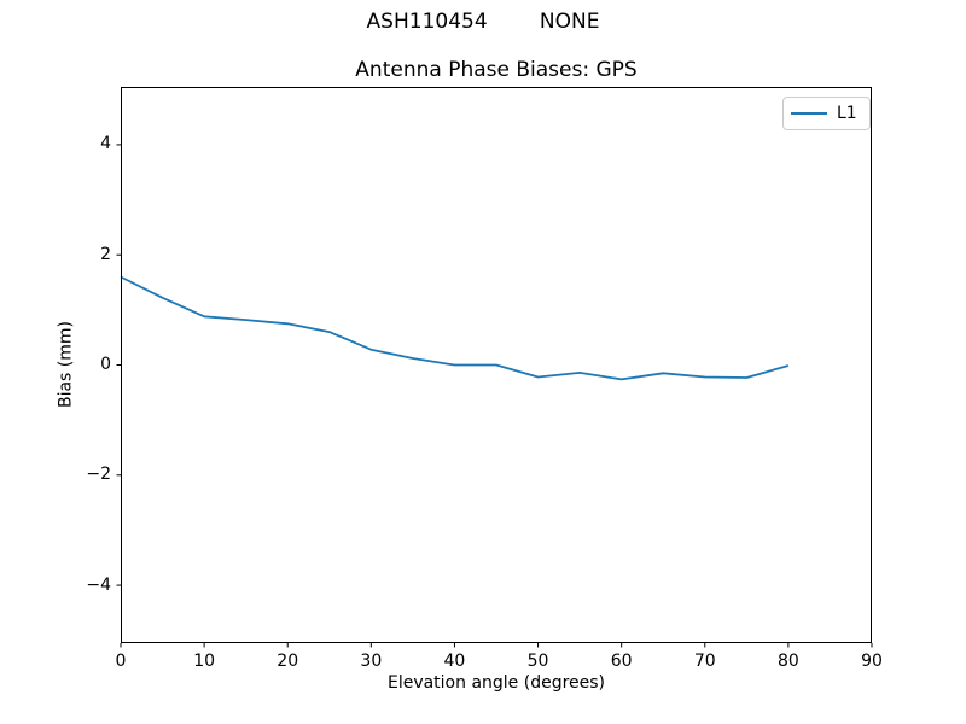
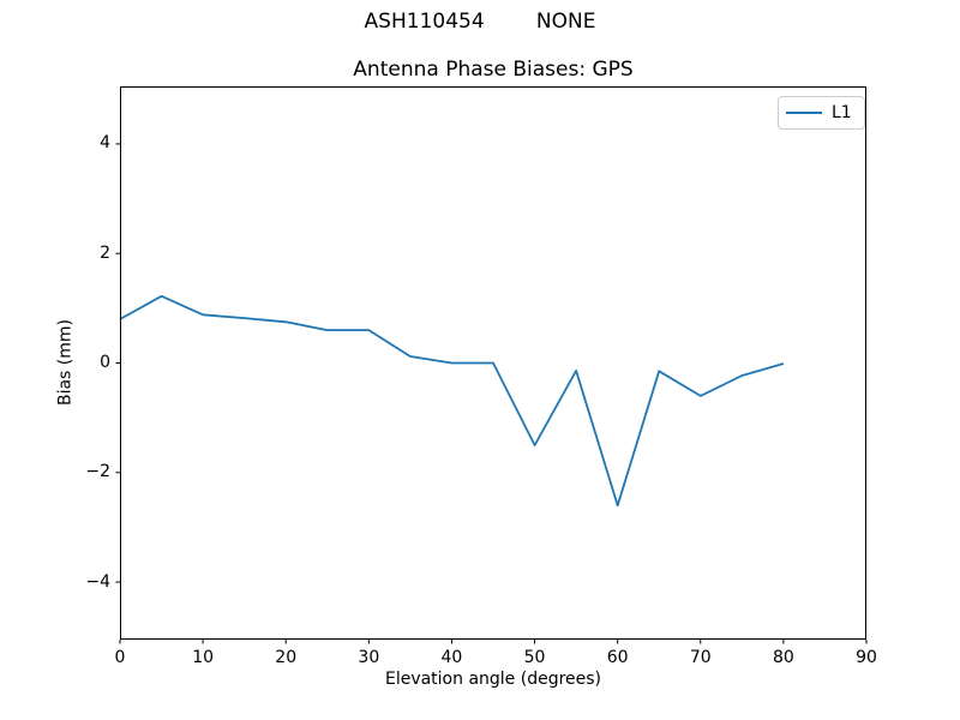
0: 1.6 -> 0.8
30: 0.3 -> 0.6
50: -0.2 -> -1.5
60: -0.3 -> -2.6
70: -0.2 -> -0.6
